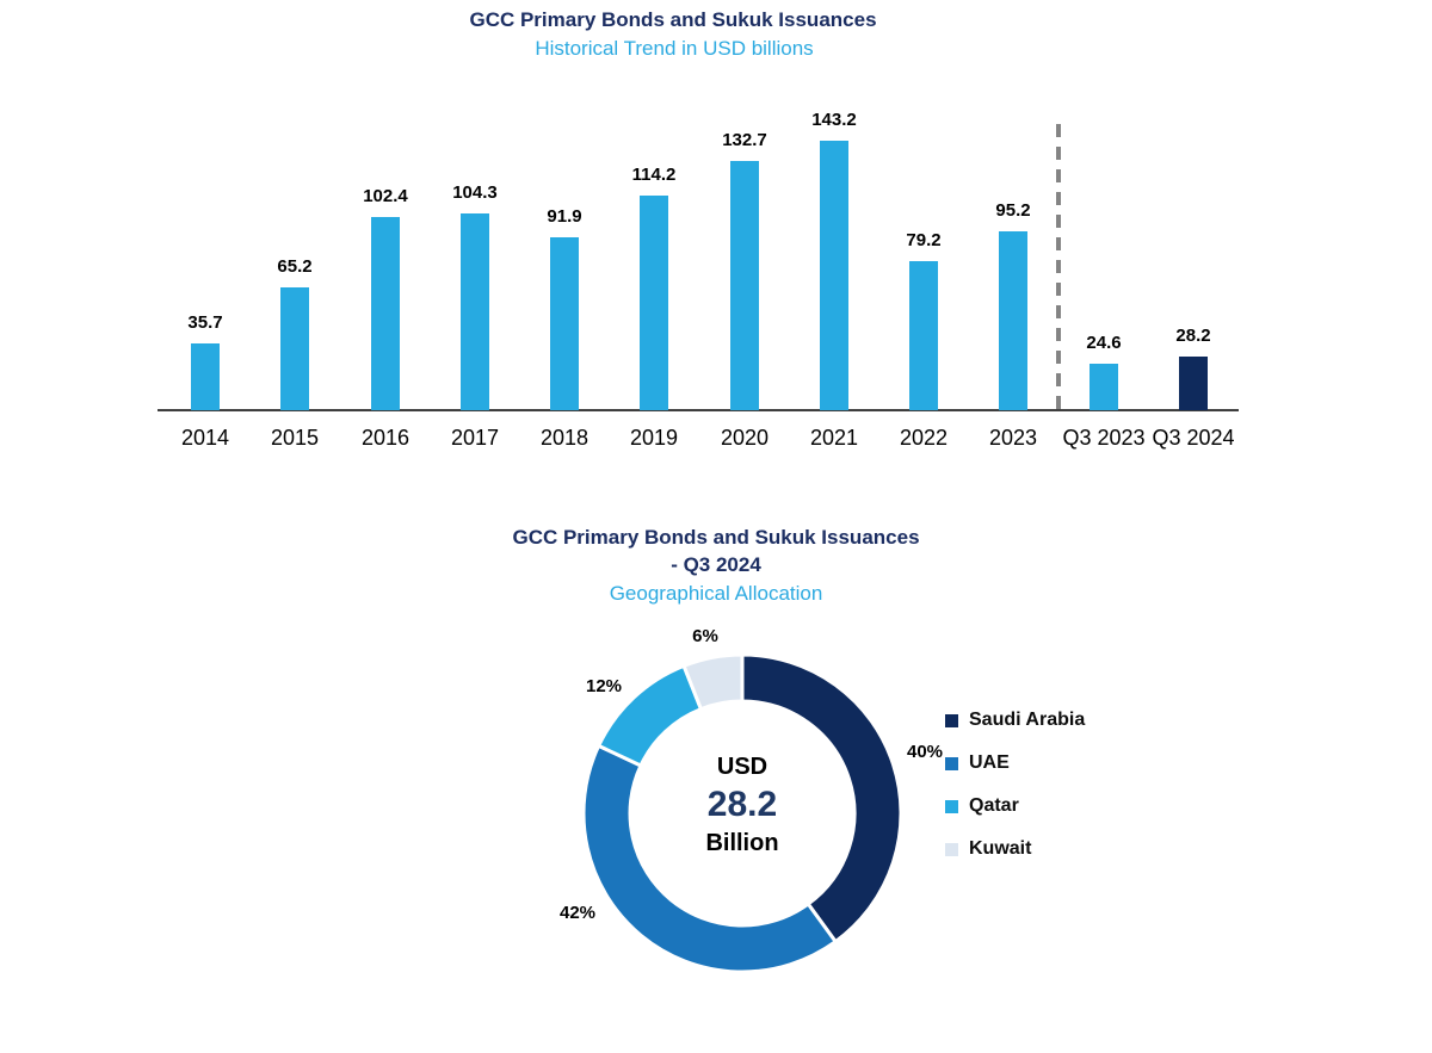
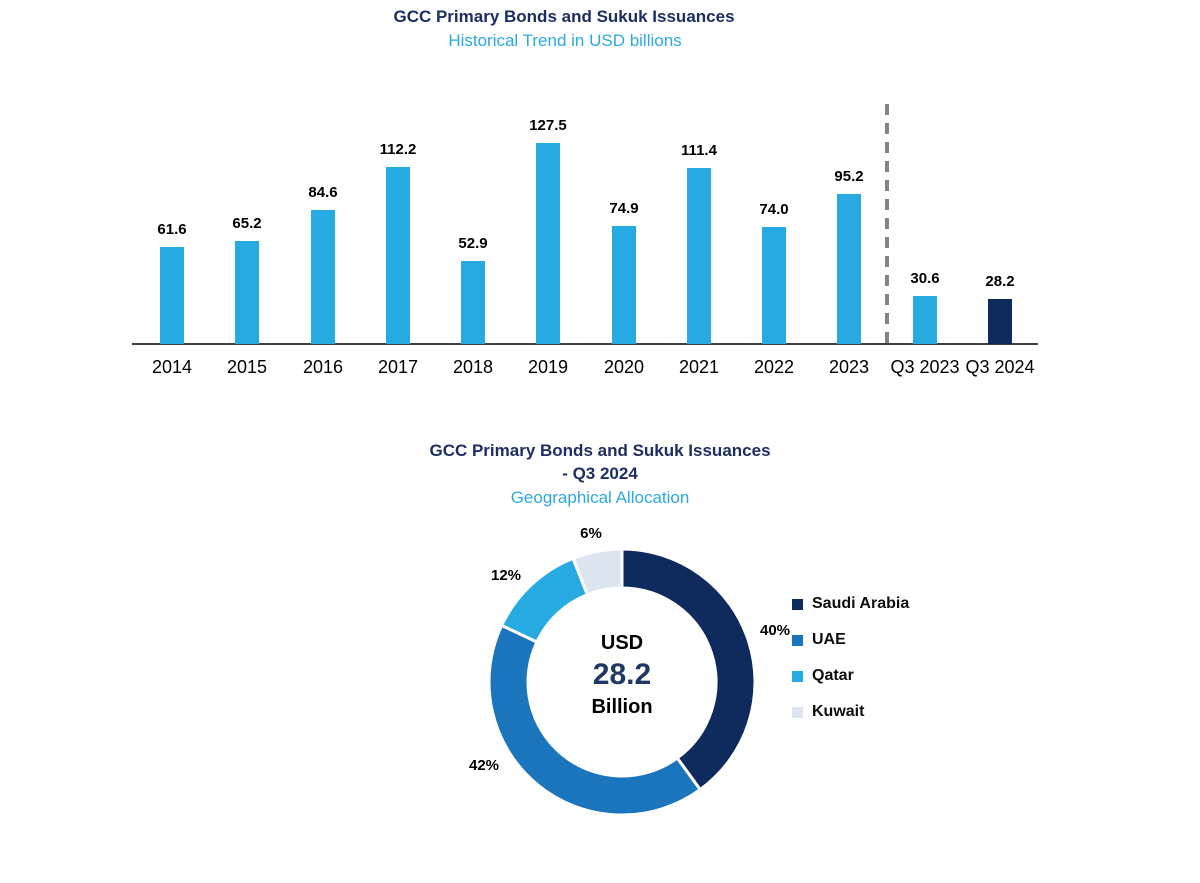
GCC Primary Bonds and Sukuk Issuances/2014: 35.7 -> 61.6
GCC Primary Bonds and Sukuk Issuances/2016: 102.4 -> 84.6
GCC Primary Bonds and Sukuk Issuances/2017: 104.3 -> 112.2
GCC Primary Bonds and Sukuk Issuances/2018: 91.9 -> 52.9
GCC Primary Bonds and Sukuk Issuances/2019: 114.2 -> 127.5
GCC Primary Bonds and Sukuk Issuances/2020: 132.7 -> 74.9
GCC Primary Bonds and Sukuk Issuances/2021: 143.2 -> 111.4
GCC Primary Bonds and Sukuk Issuances/2022: 79.2 -> 74.0
GCC Primary Bonds and Sukuk Issuances/Q3 2023: 24.6 -> 30.6
